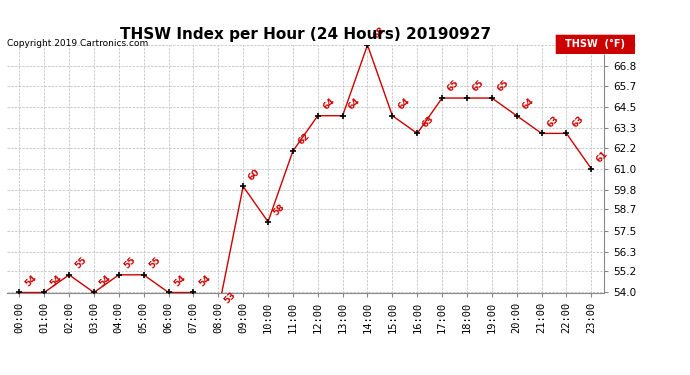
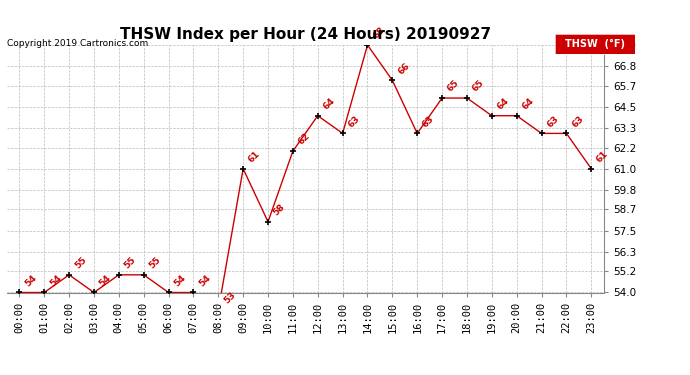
09:00: 60 -> 61
13:00: 64 -> 63
15:00: 64 -> 66
19:00: 65 -> 64
